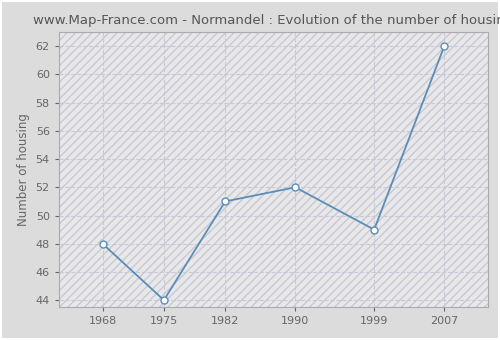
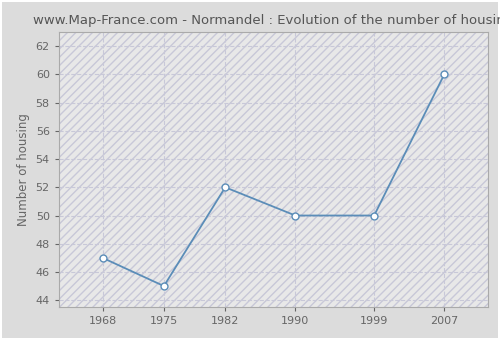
1968: 48 -> 47
1975: 44 -> 45
1982: 51 -> 52
1990: 52 -> 50
1999: 49 -> 50
2007: 62 -> 60
